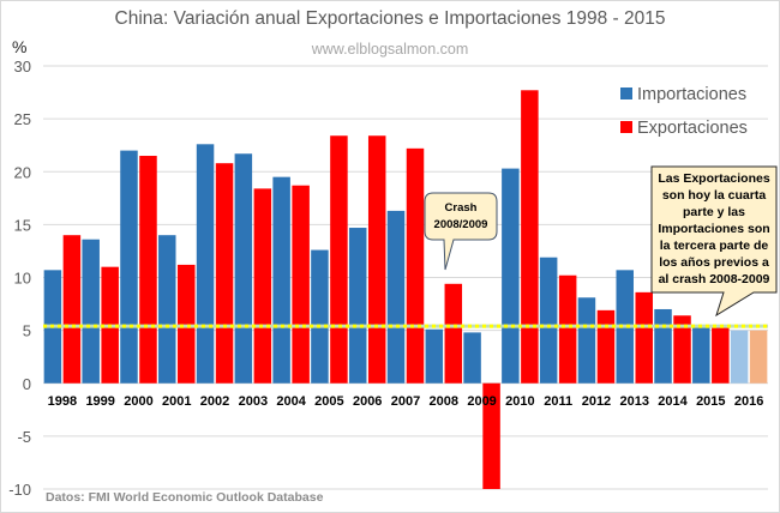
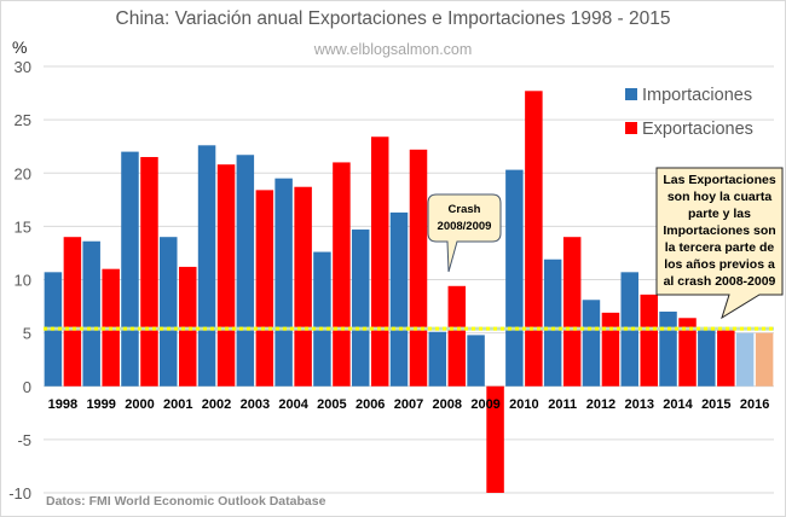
Exportaciones/2005: 23 -> 21
Exportaciones/2011: 10 -> 14
